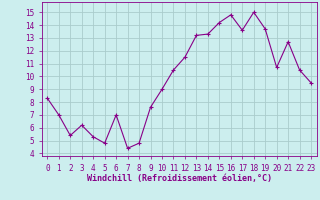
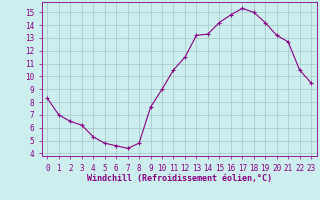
2: 5.4 -> 6.5
6: 7.0 -> 4.6
17: 13.6 -> 15.3
19: 13.7 -> 14.2
20: 10.7 -> 13.2
